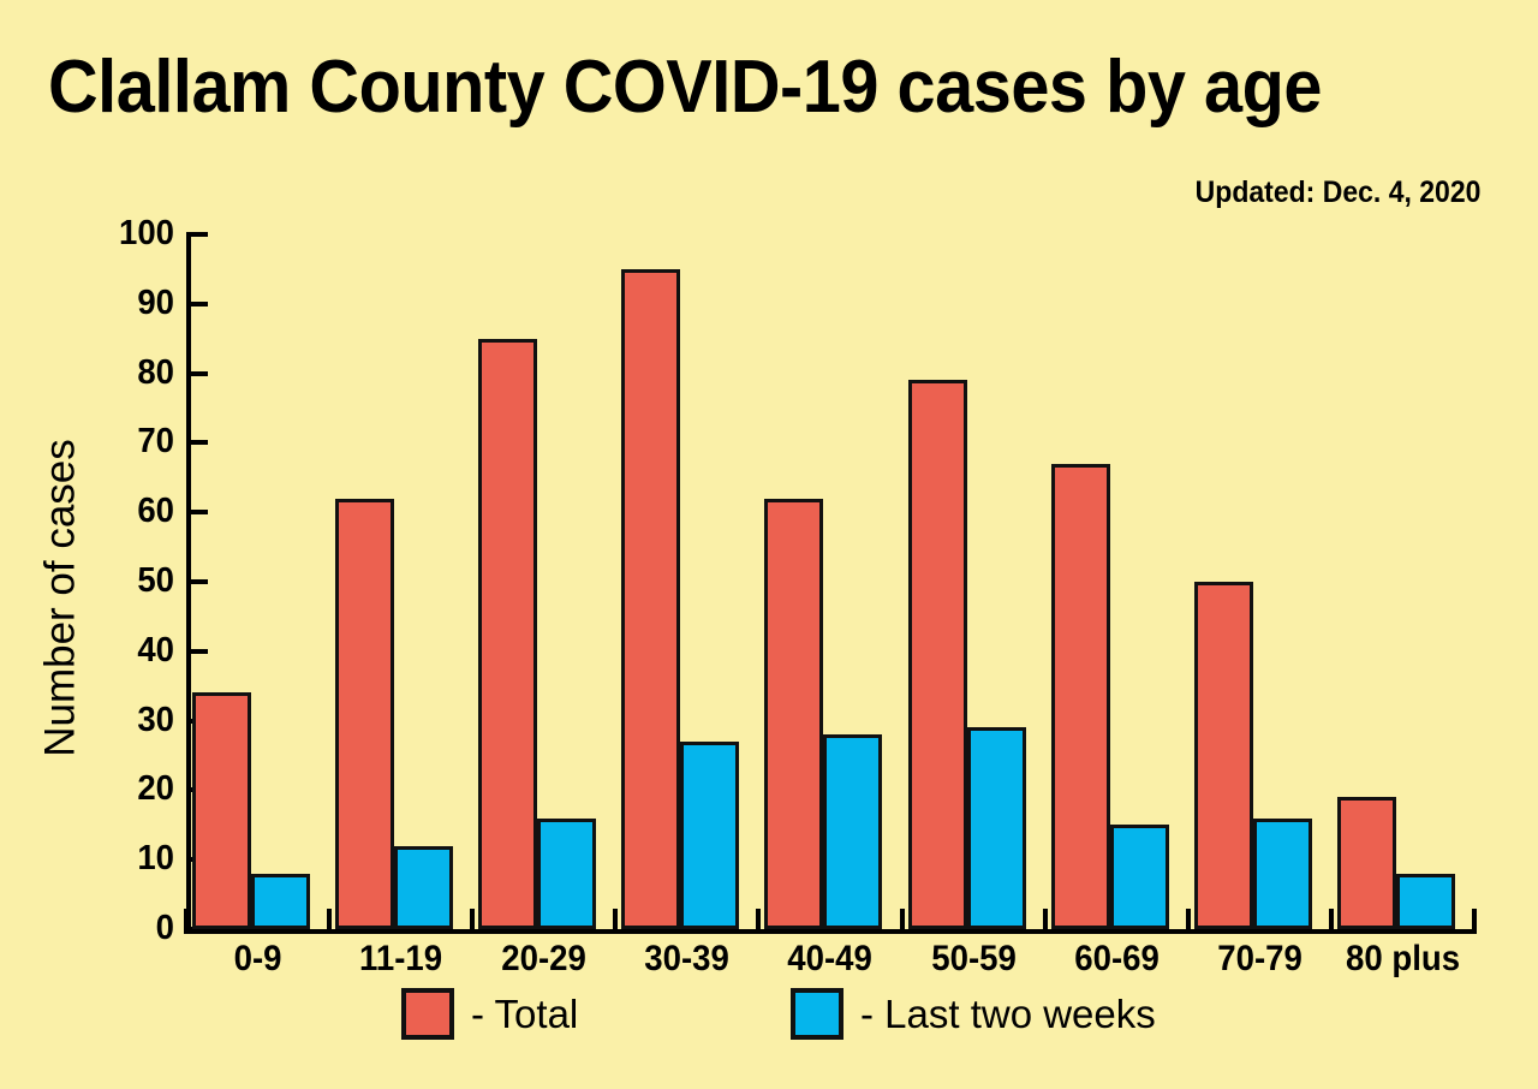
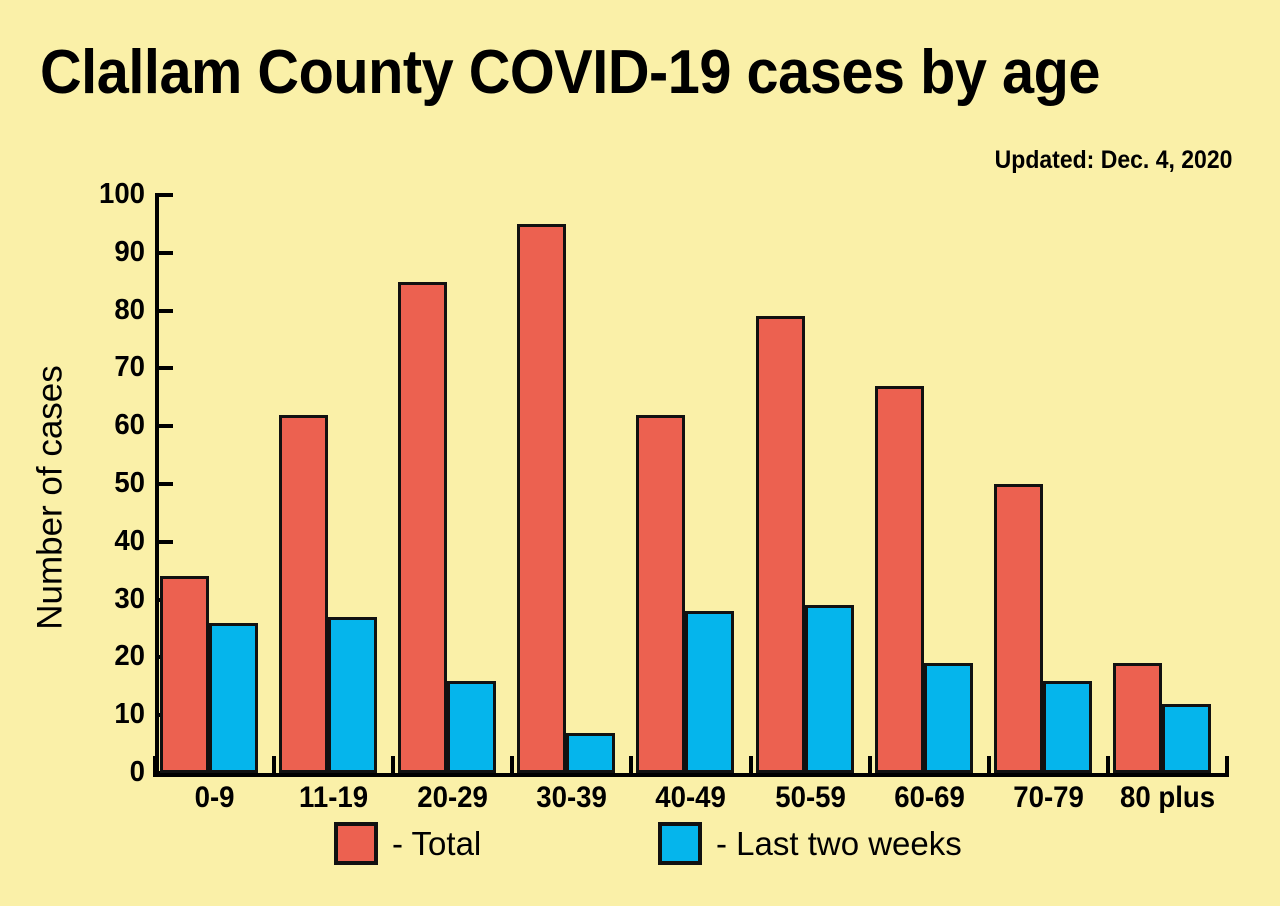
- Last two weeks/0-9: 8 -> 26
- Last two weeks/11-19: 12 -> 27
- Last two weeks/30-39: 27 -> 7
- Last two weeks/60-69: 15 -> 19
- Last two weeks/80 plus: 8 -> 12
